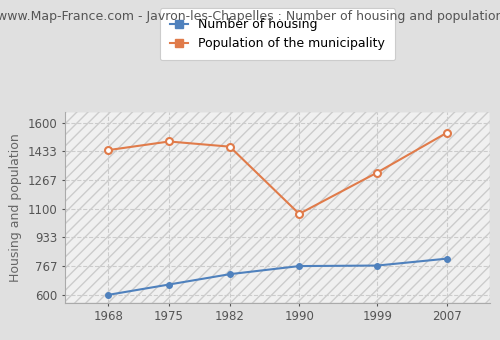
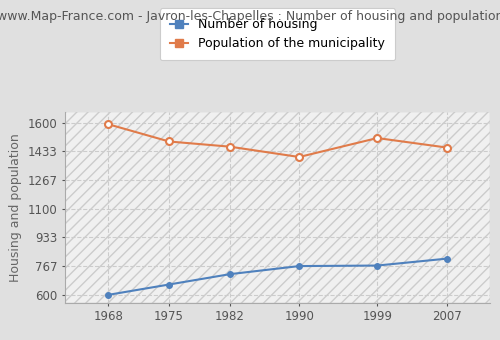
Population of the municipality/1968: 1440 -> 1590
Population of the municipality/1990: 1070 -> 1400
Population of the municipality/1999: 1310 -> 1510
Population of the municipality/2007: 1540 -> 1460
